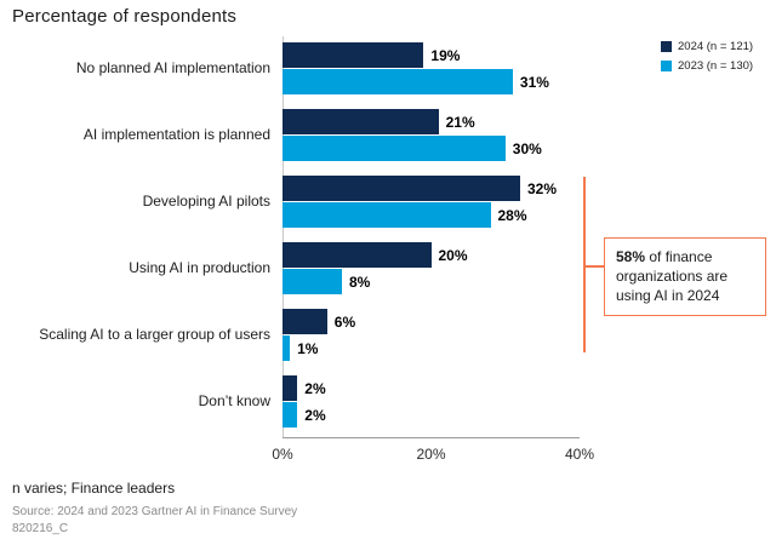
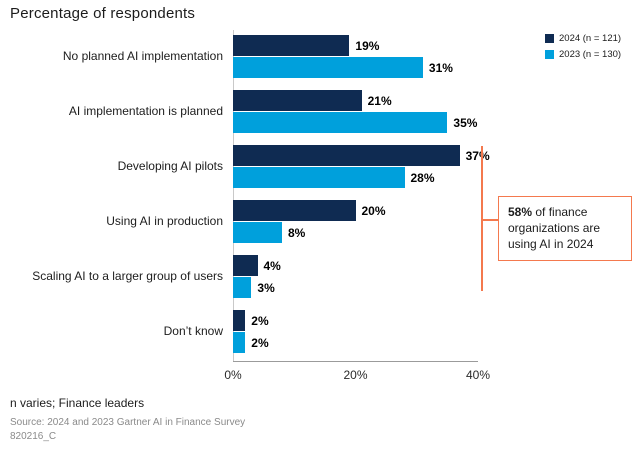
2023 (n = 130)/AI implementation is planned: 30% -> 35%
2024 (n = 121)/Developing AI pilots: 32% -> 37%
2024 (n = 121)/Scaling AI to a larger group of users: 6% -> 4%
2023 (n = 130)/Scaling AI to a larger group of users: 1% -> 3%
